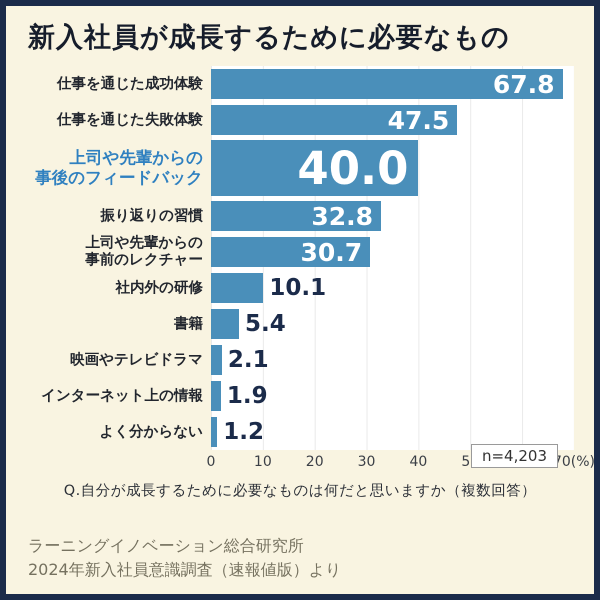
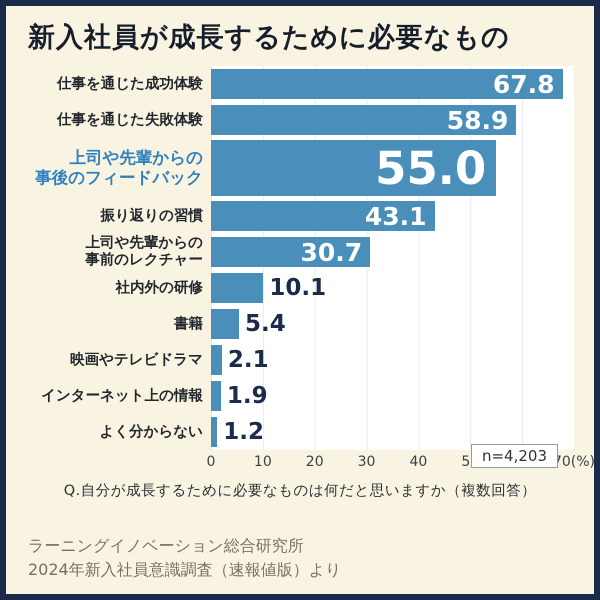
仕事を通じた失敗体験: 47.5 -> 58.9
上司や先輩からの 事後のフィードバック: 40.0 -> 55.0
振り返りの習慣: 32.8 -> 43.1
